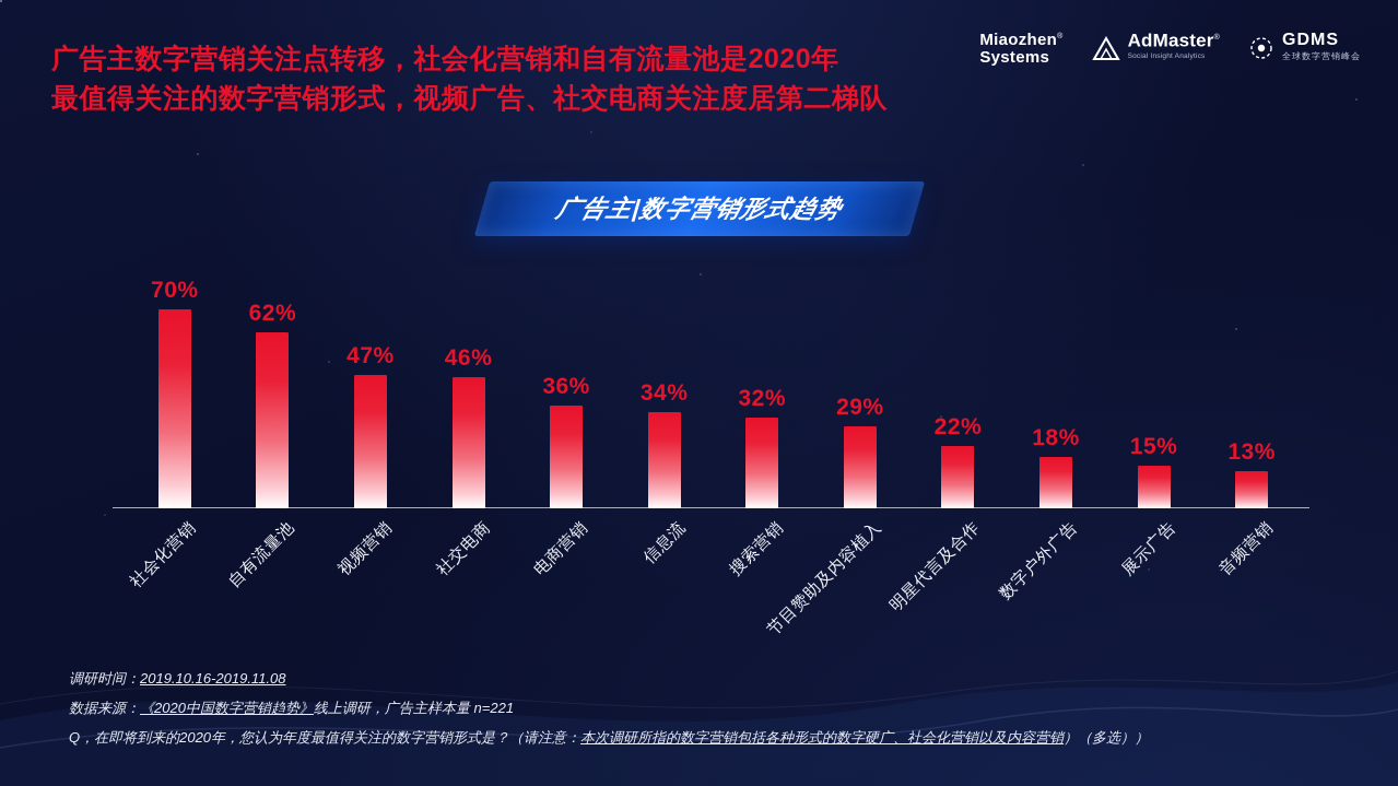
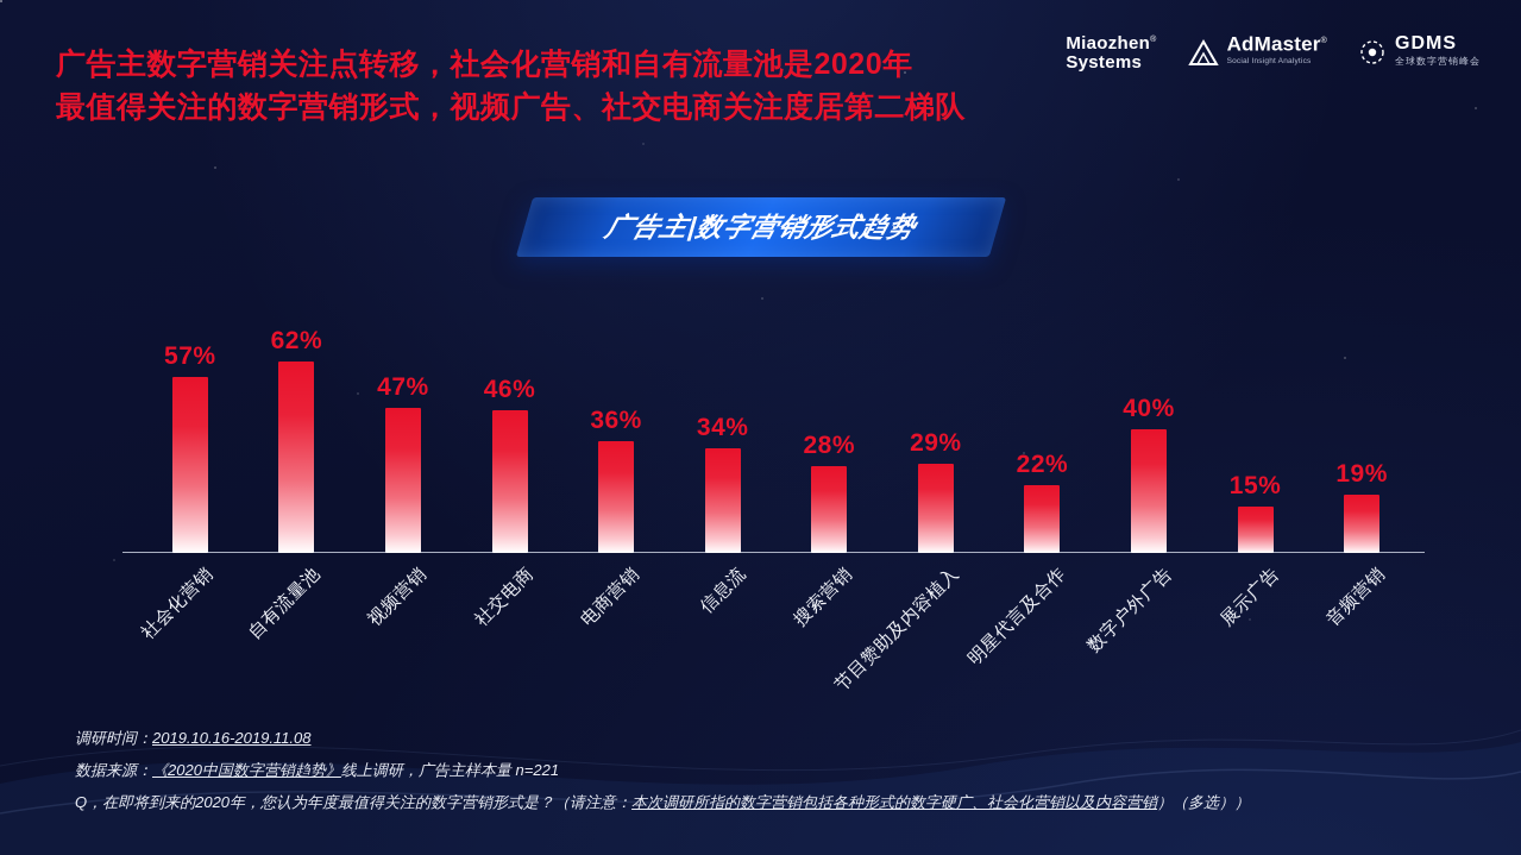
社会化营销: 70% -> 57%
搜索营销: 32% -> 28%
数字户外广告: 18% -> 40%
音频营销: 13% -> 19%
